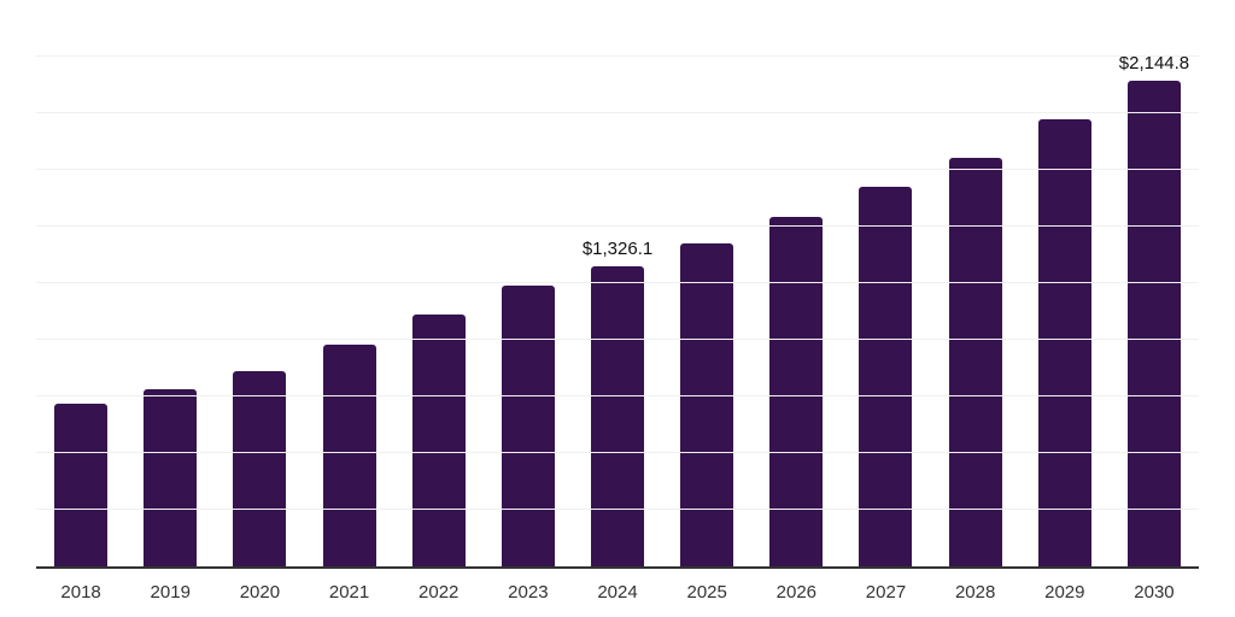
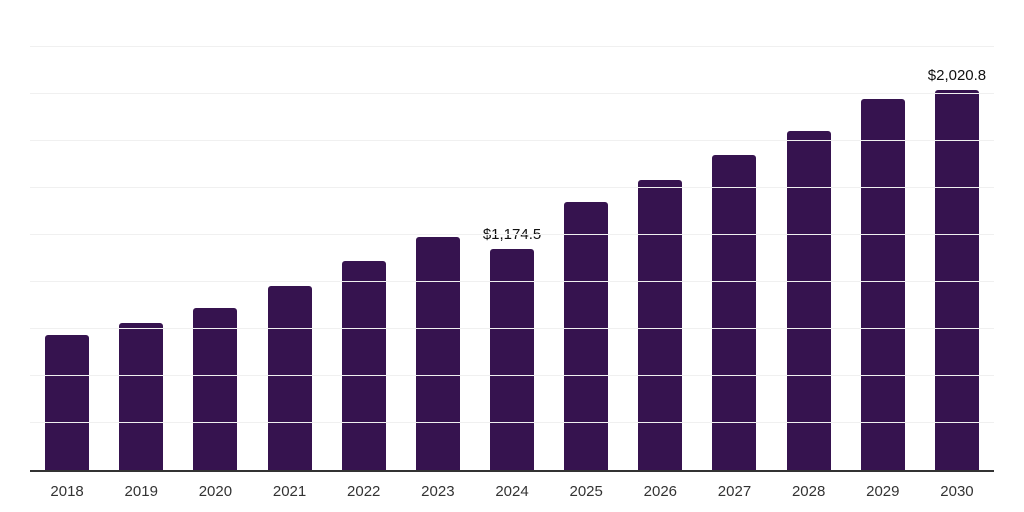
2024: $1,326.1 -> $1,174.5
2030: $2,144.8 -> $2,020.8
